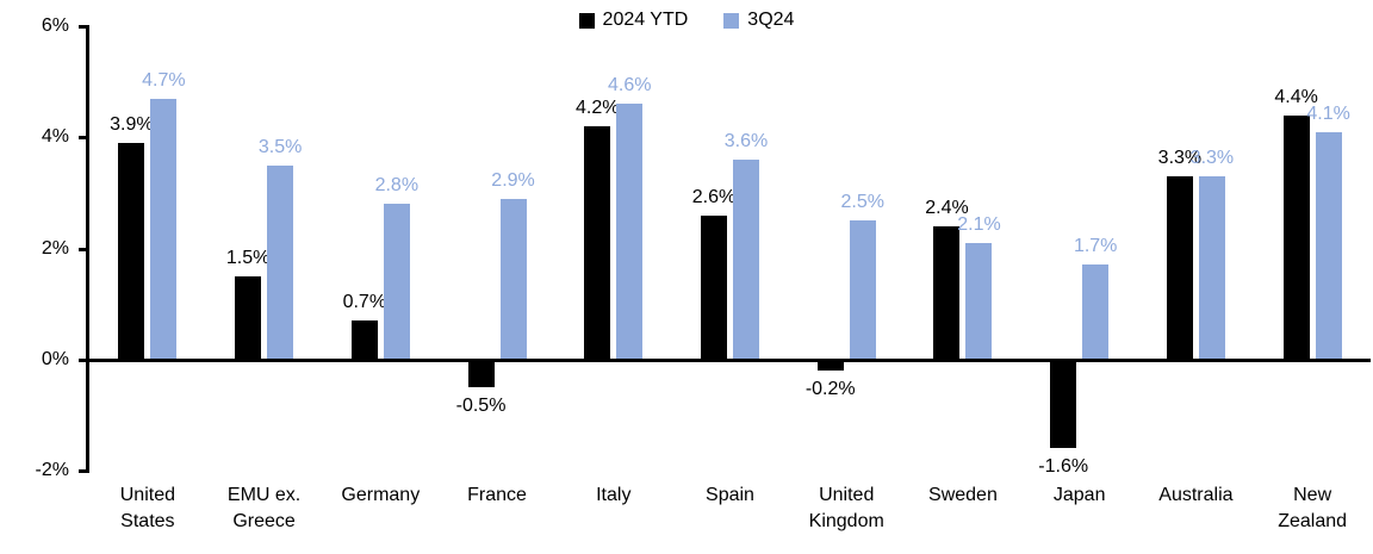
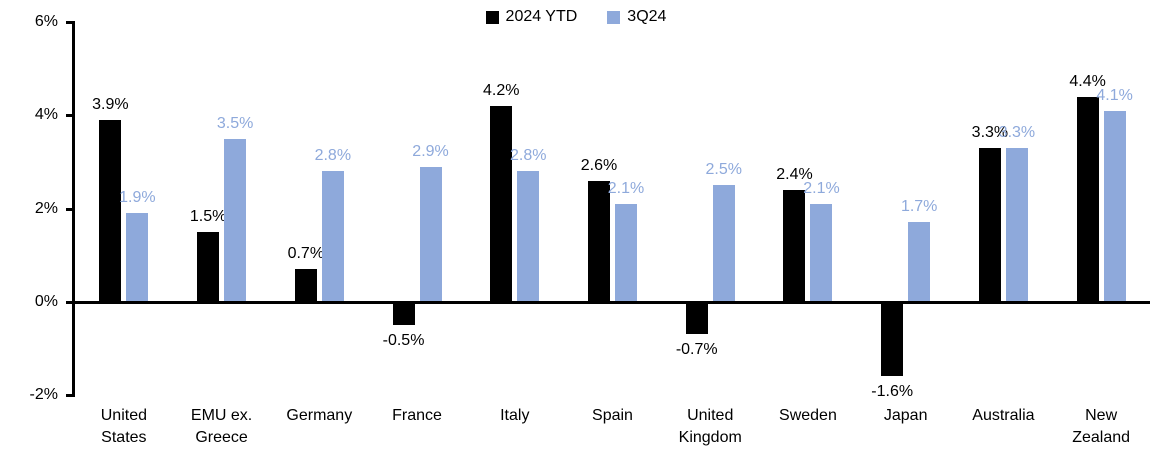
3Q24/United States: 4.7% -> 1.9%
3Q24/Italy: 4.6% -> 2.8%
3Q24/Spain: 3.6% -> 2.1%
2024 YTD/United Kingdom: -0.2% -> -0.7%
